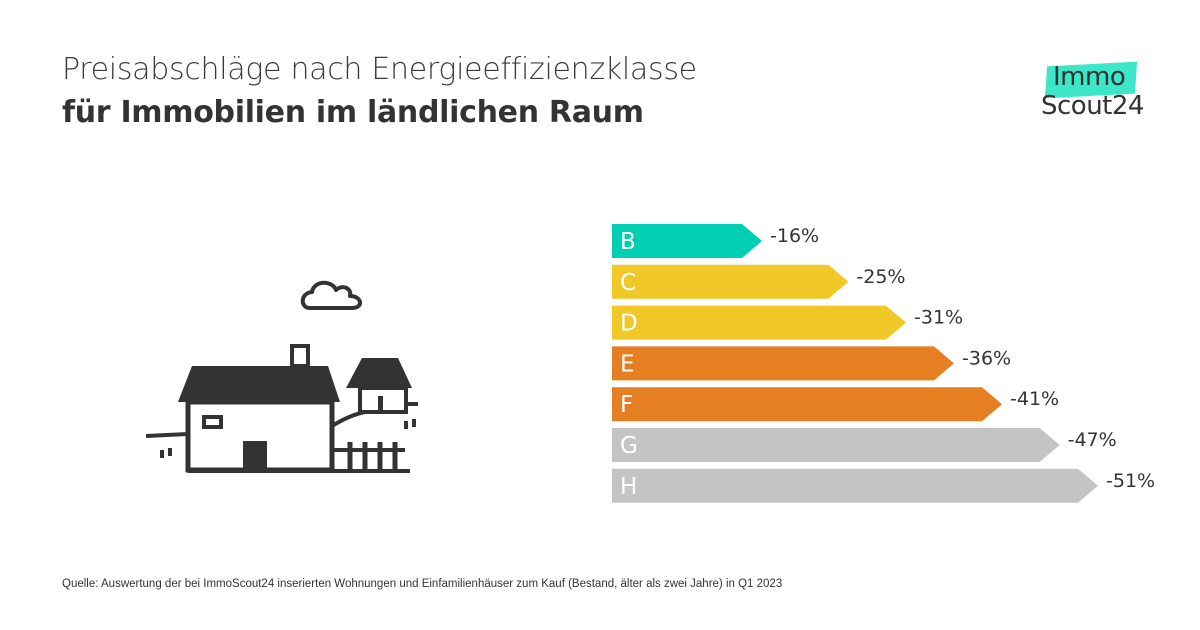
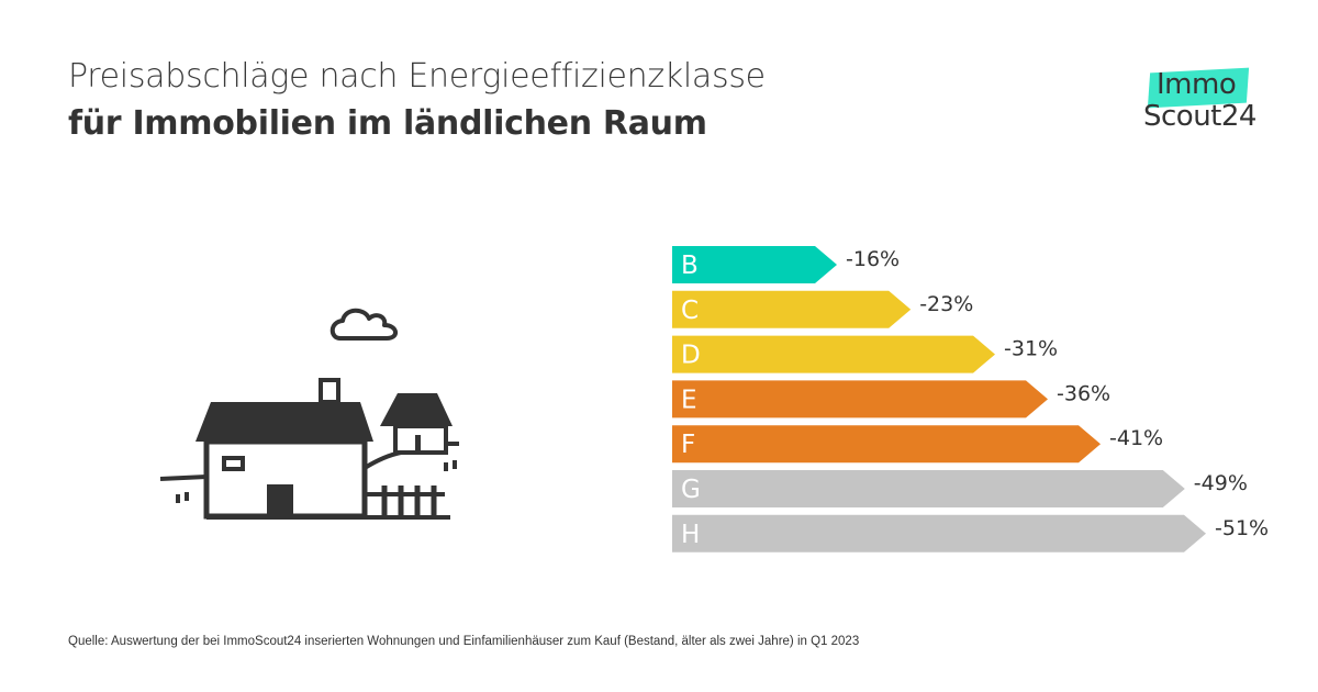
C: -25% -> -23%
G: -47% -> -49%
